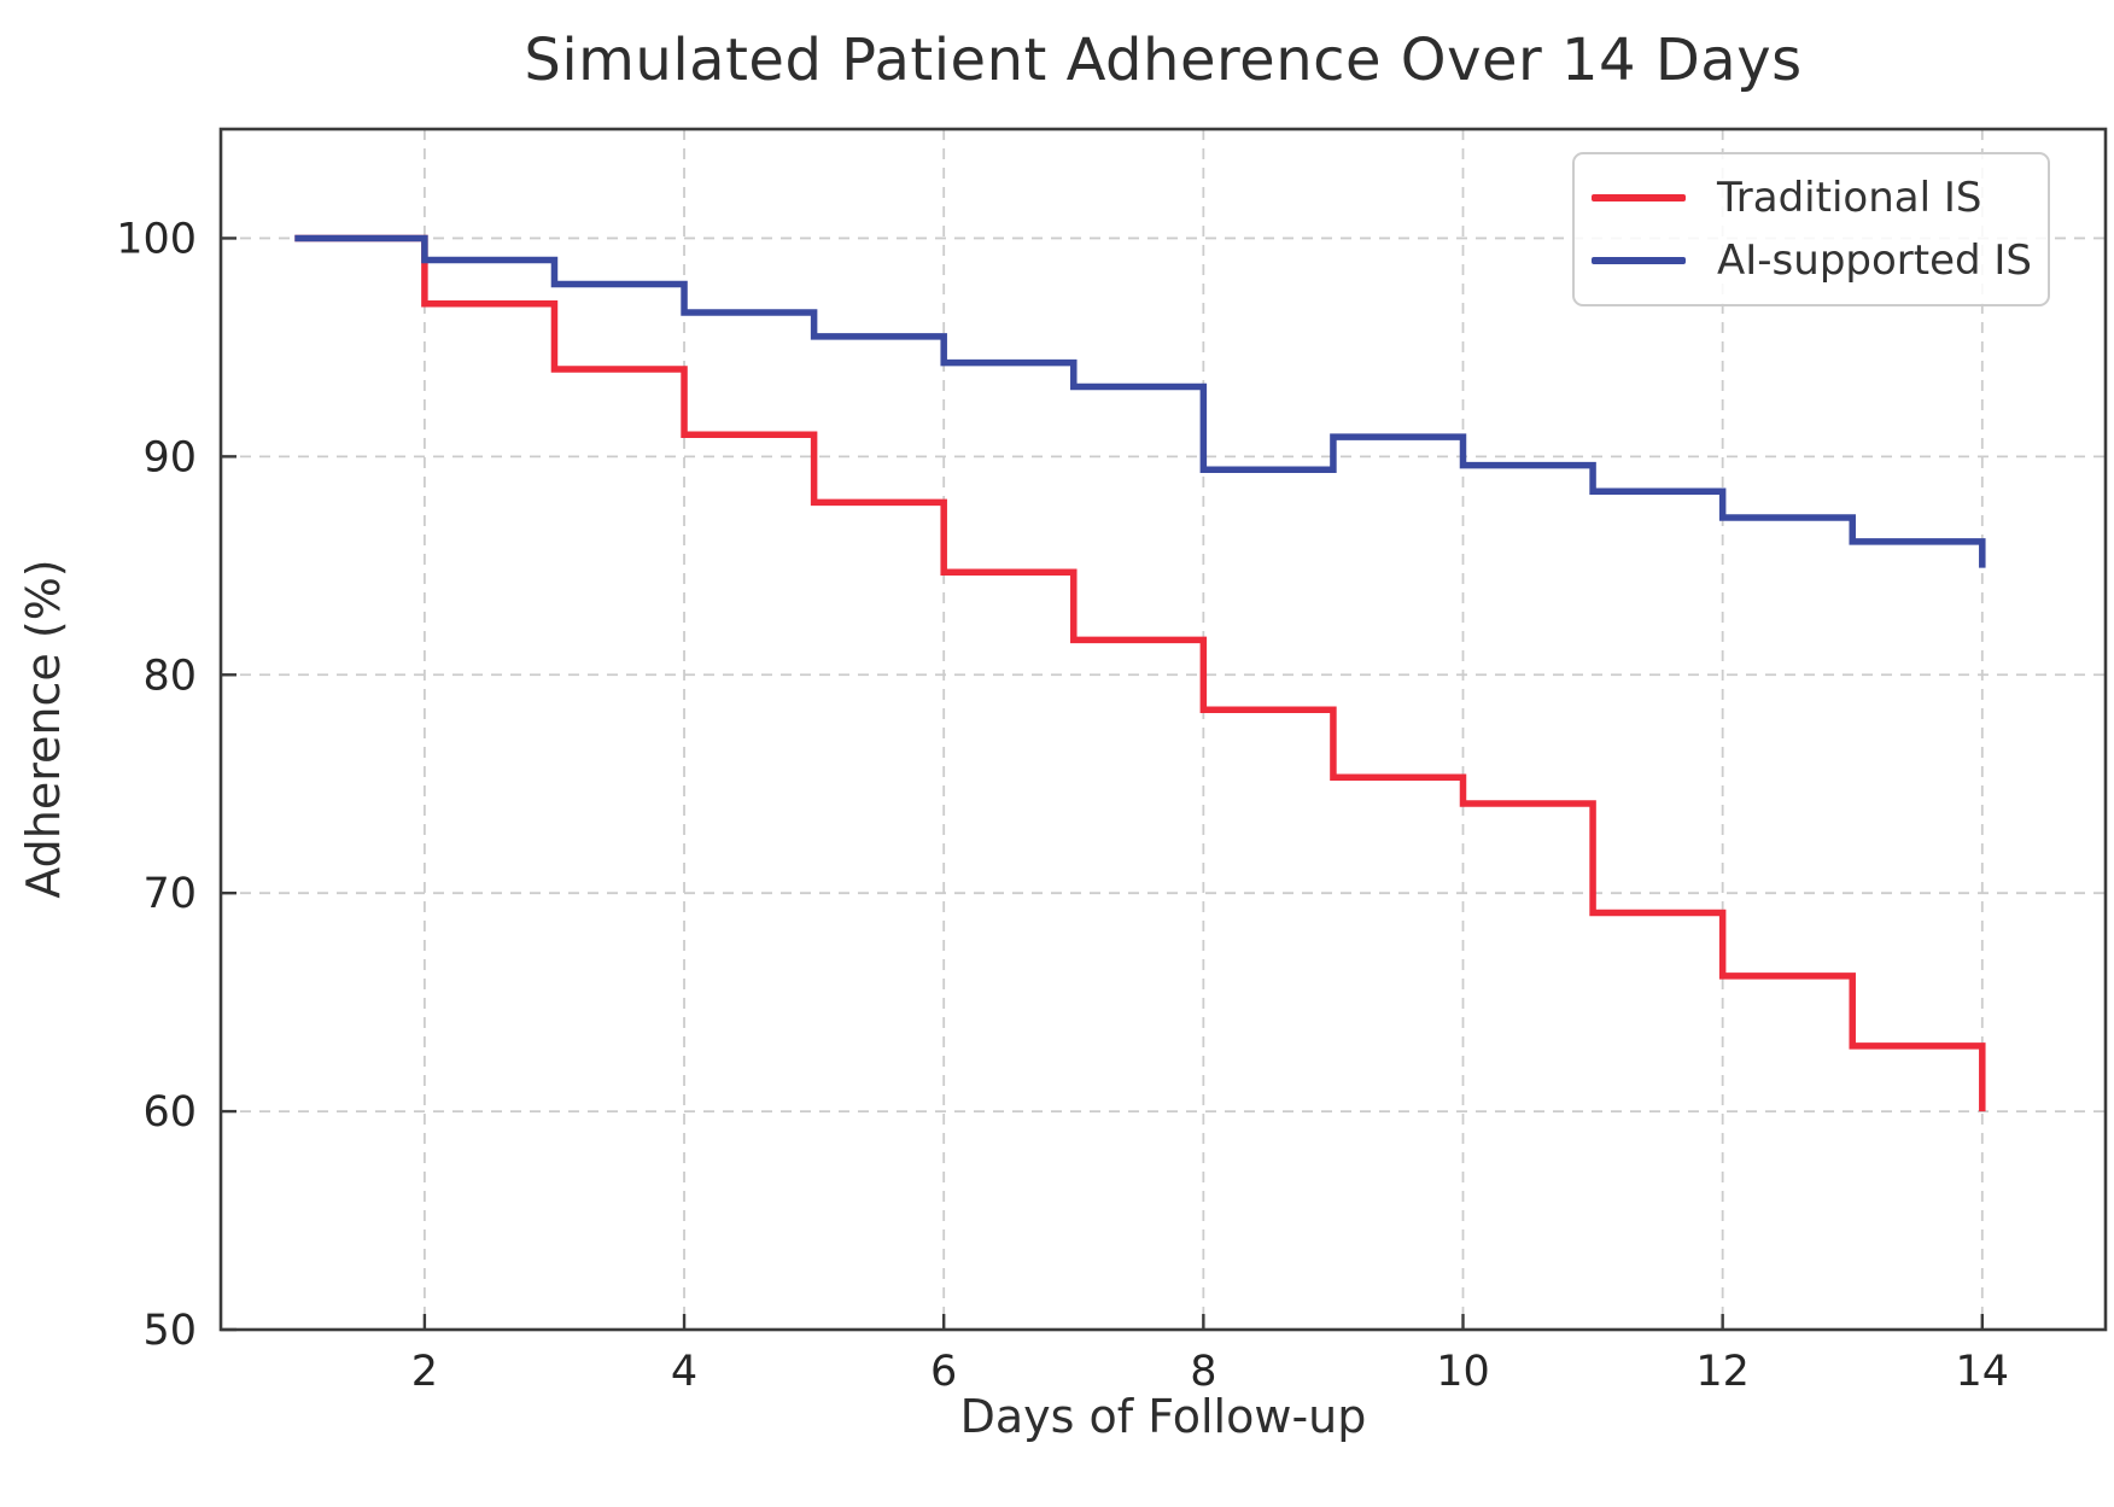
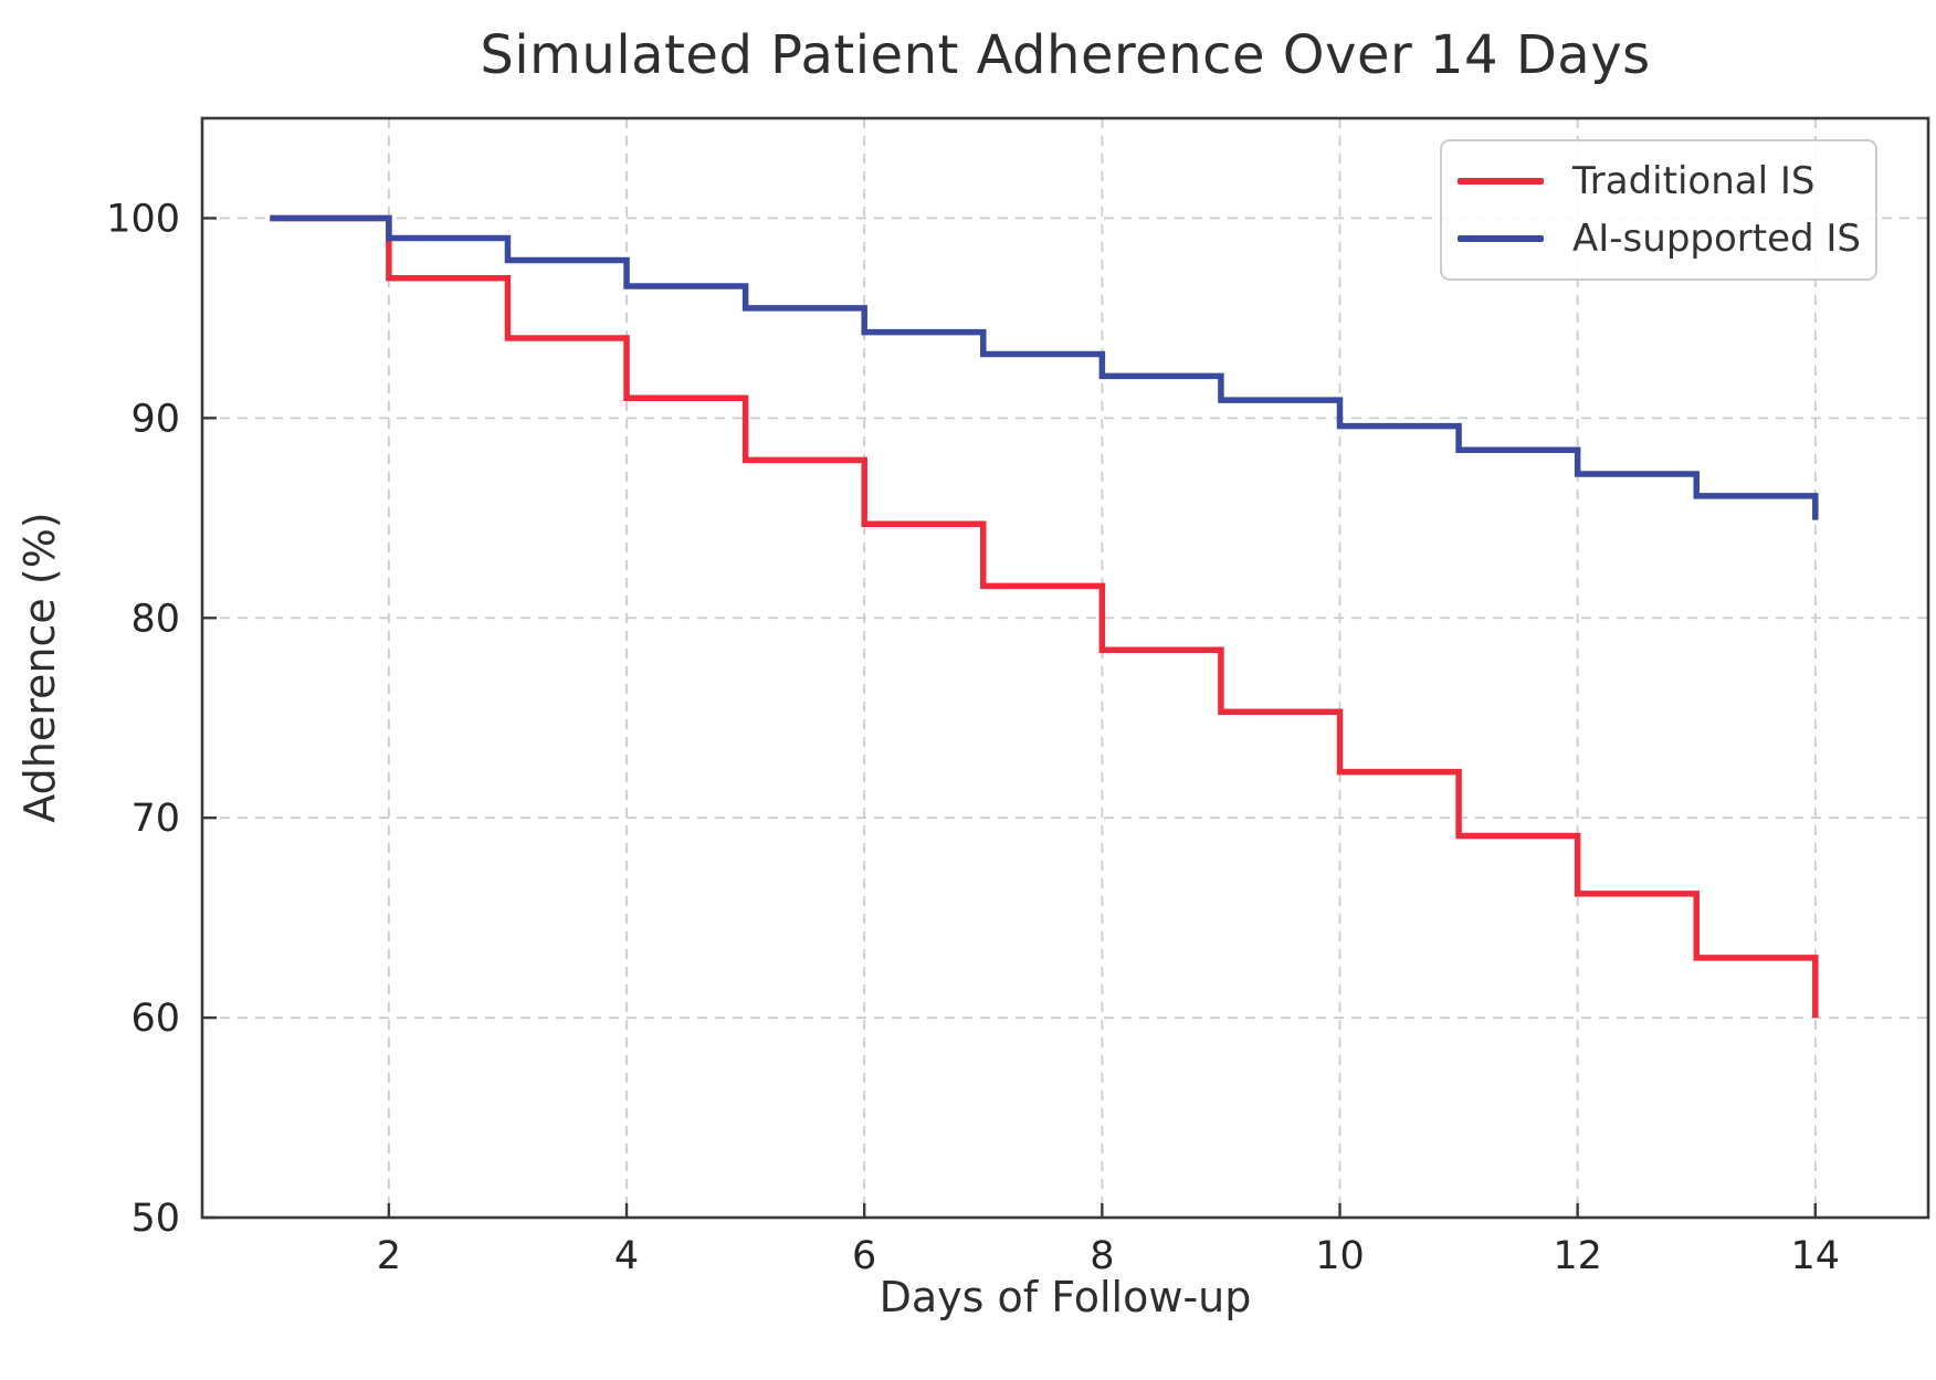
AI-supported IS/8: 89.4 -> 92.1
Traditional IS/10: 74.1 -> 72.3
